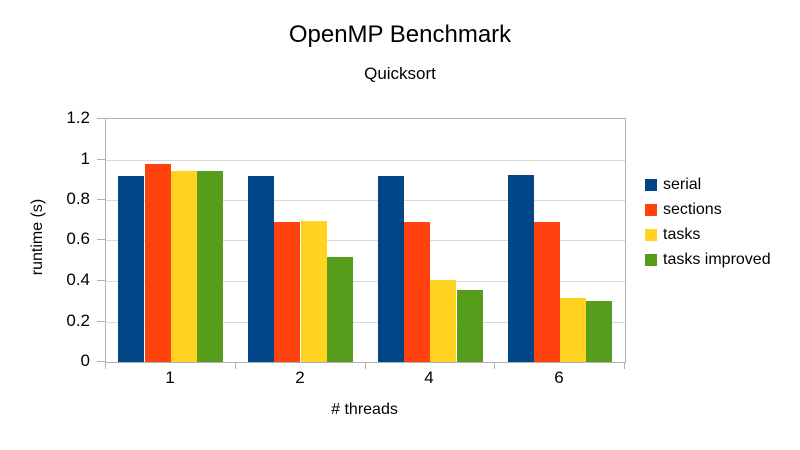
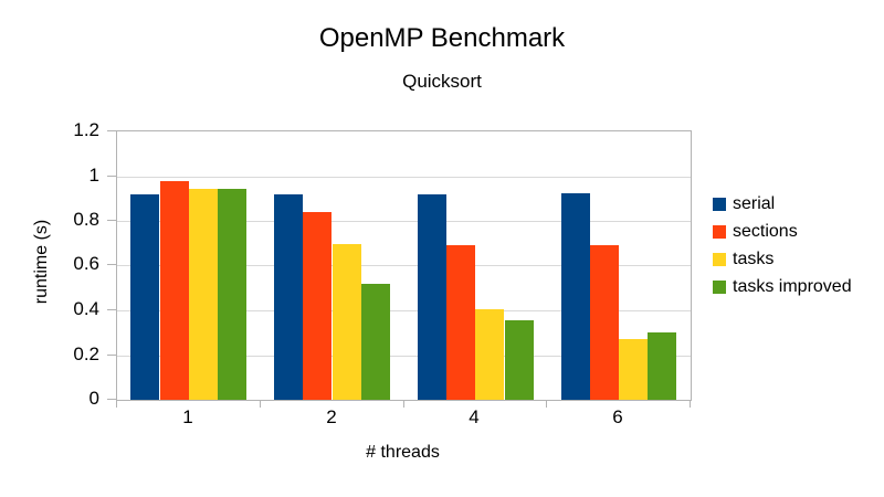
sections/2: 0.69 -> 0.84
tasks/6: 0.32 -> 0.27
